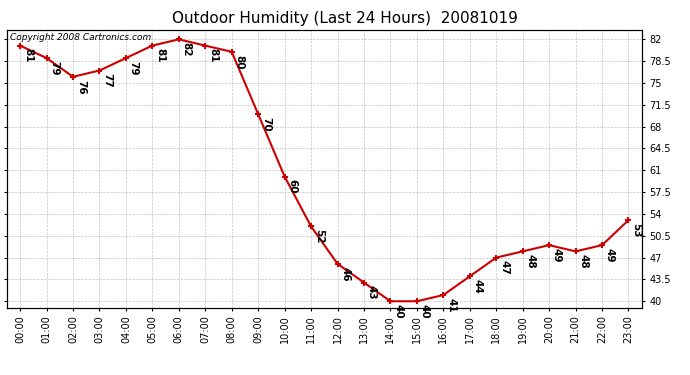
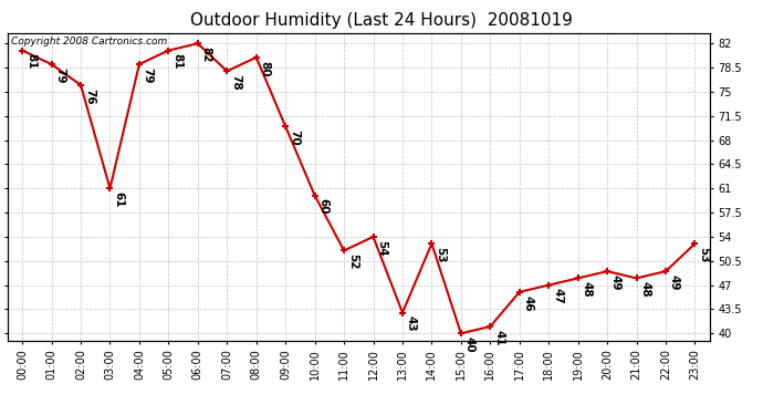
03:00: 77 -> 61
07:00: 81 -> 78
12:00: 46 -> 54
14:00: 40 -> 53
17:00: 44 -> 46
